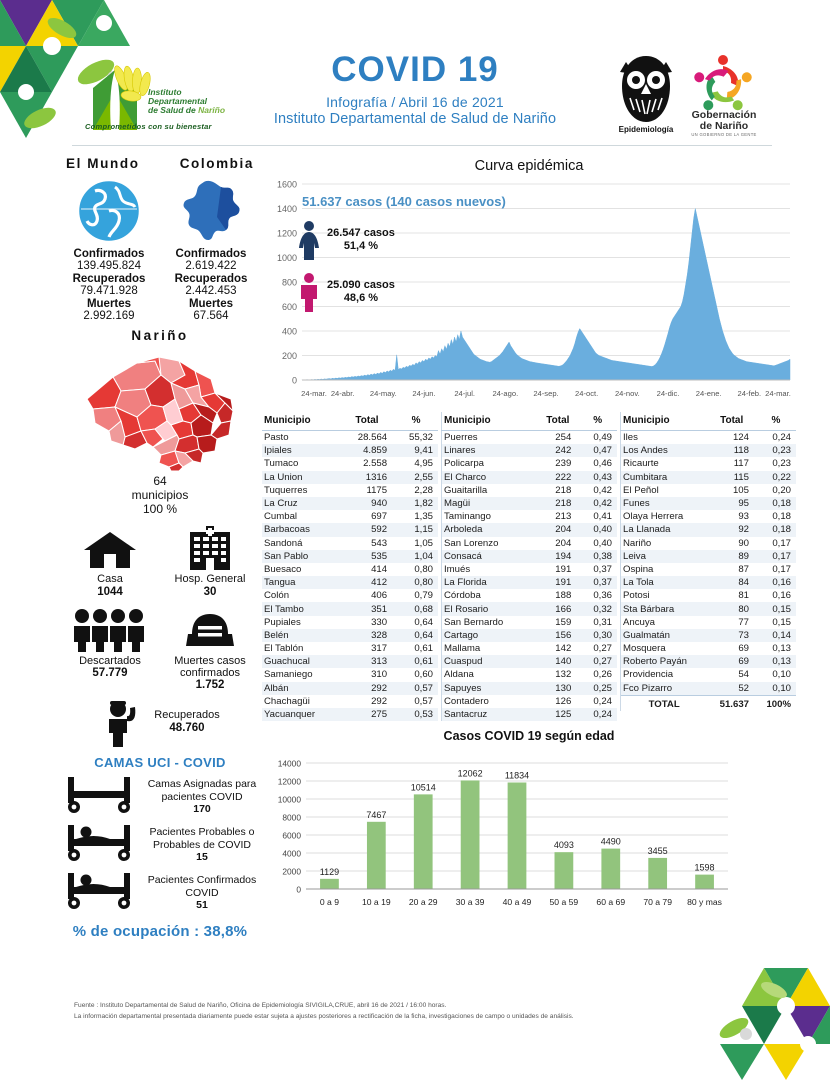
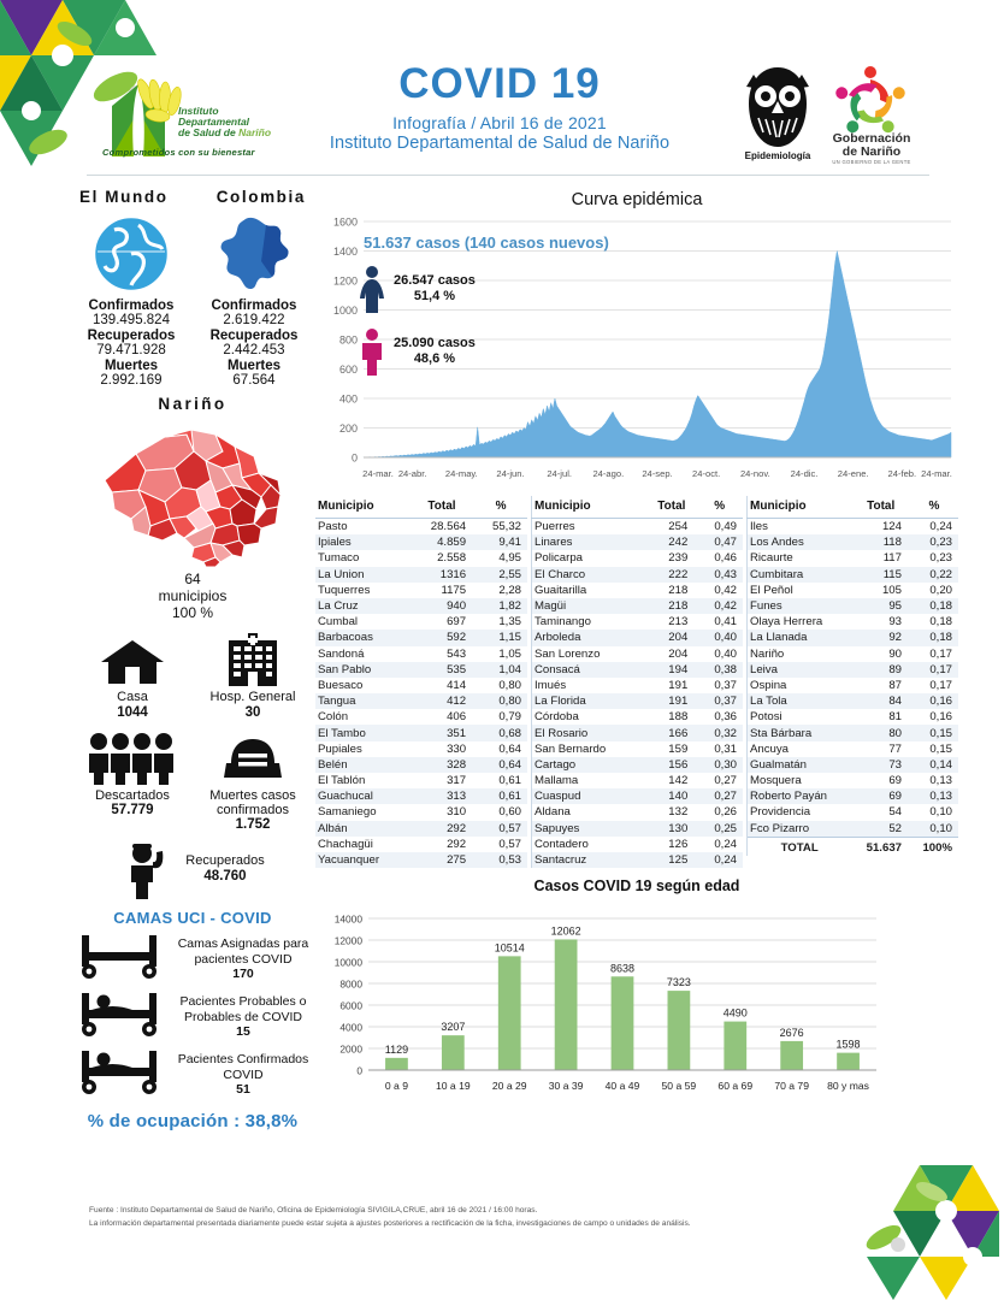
Casos COVID 19 según edad/10 a 19: 7467 -> 3207
Casos COVID 19 según edad/40 a 49: 11834 -> 8638
Casos COVID 19 según edad/50 a 59: 4093 -> 7323
Casos COVID 19 según edad/70 a 79: 3455 -> 2676
